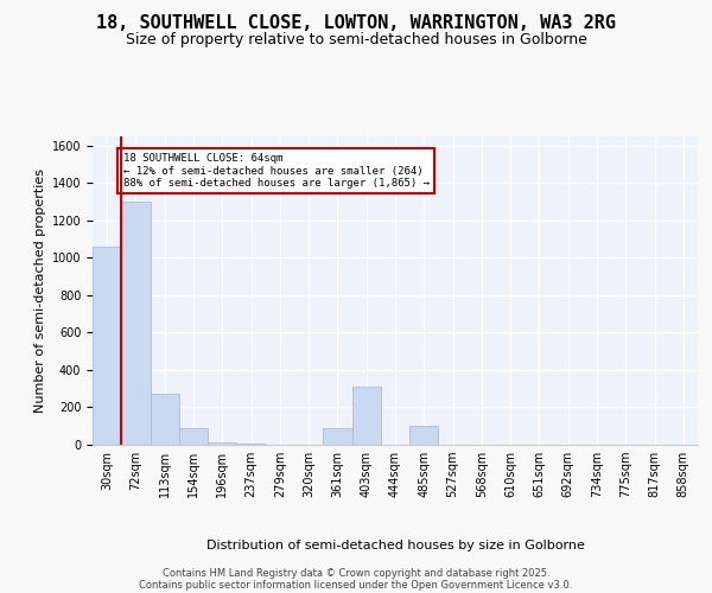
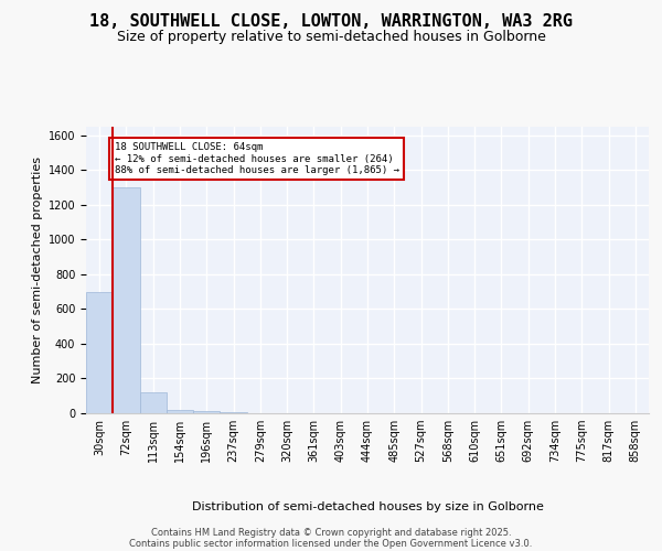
30sqm: 1060 -> 700
113sqm: 270 -> 120
154sqm: 90 -> 20
361sqm: 90 -> 0
403sqm: 310 -> 0
485sqm: 100 -> 0
